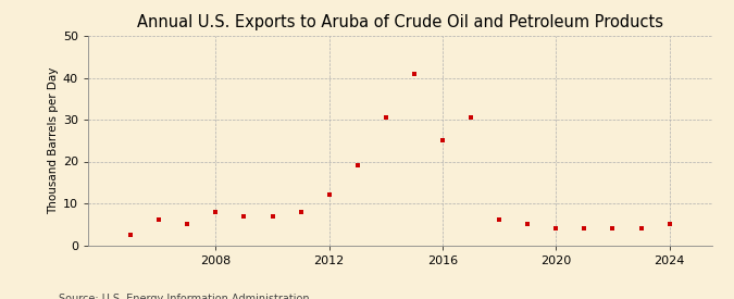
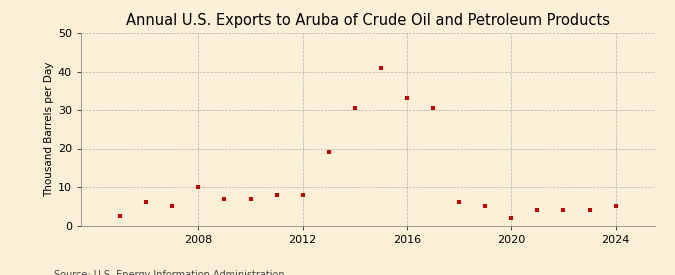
2008: 8.0 -> 10.0
2012: 12.0 -> 8.0
2016: 25.0 -> 33.0
2020: 4.0 -> 2.0
